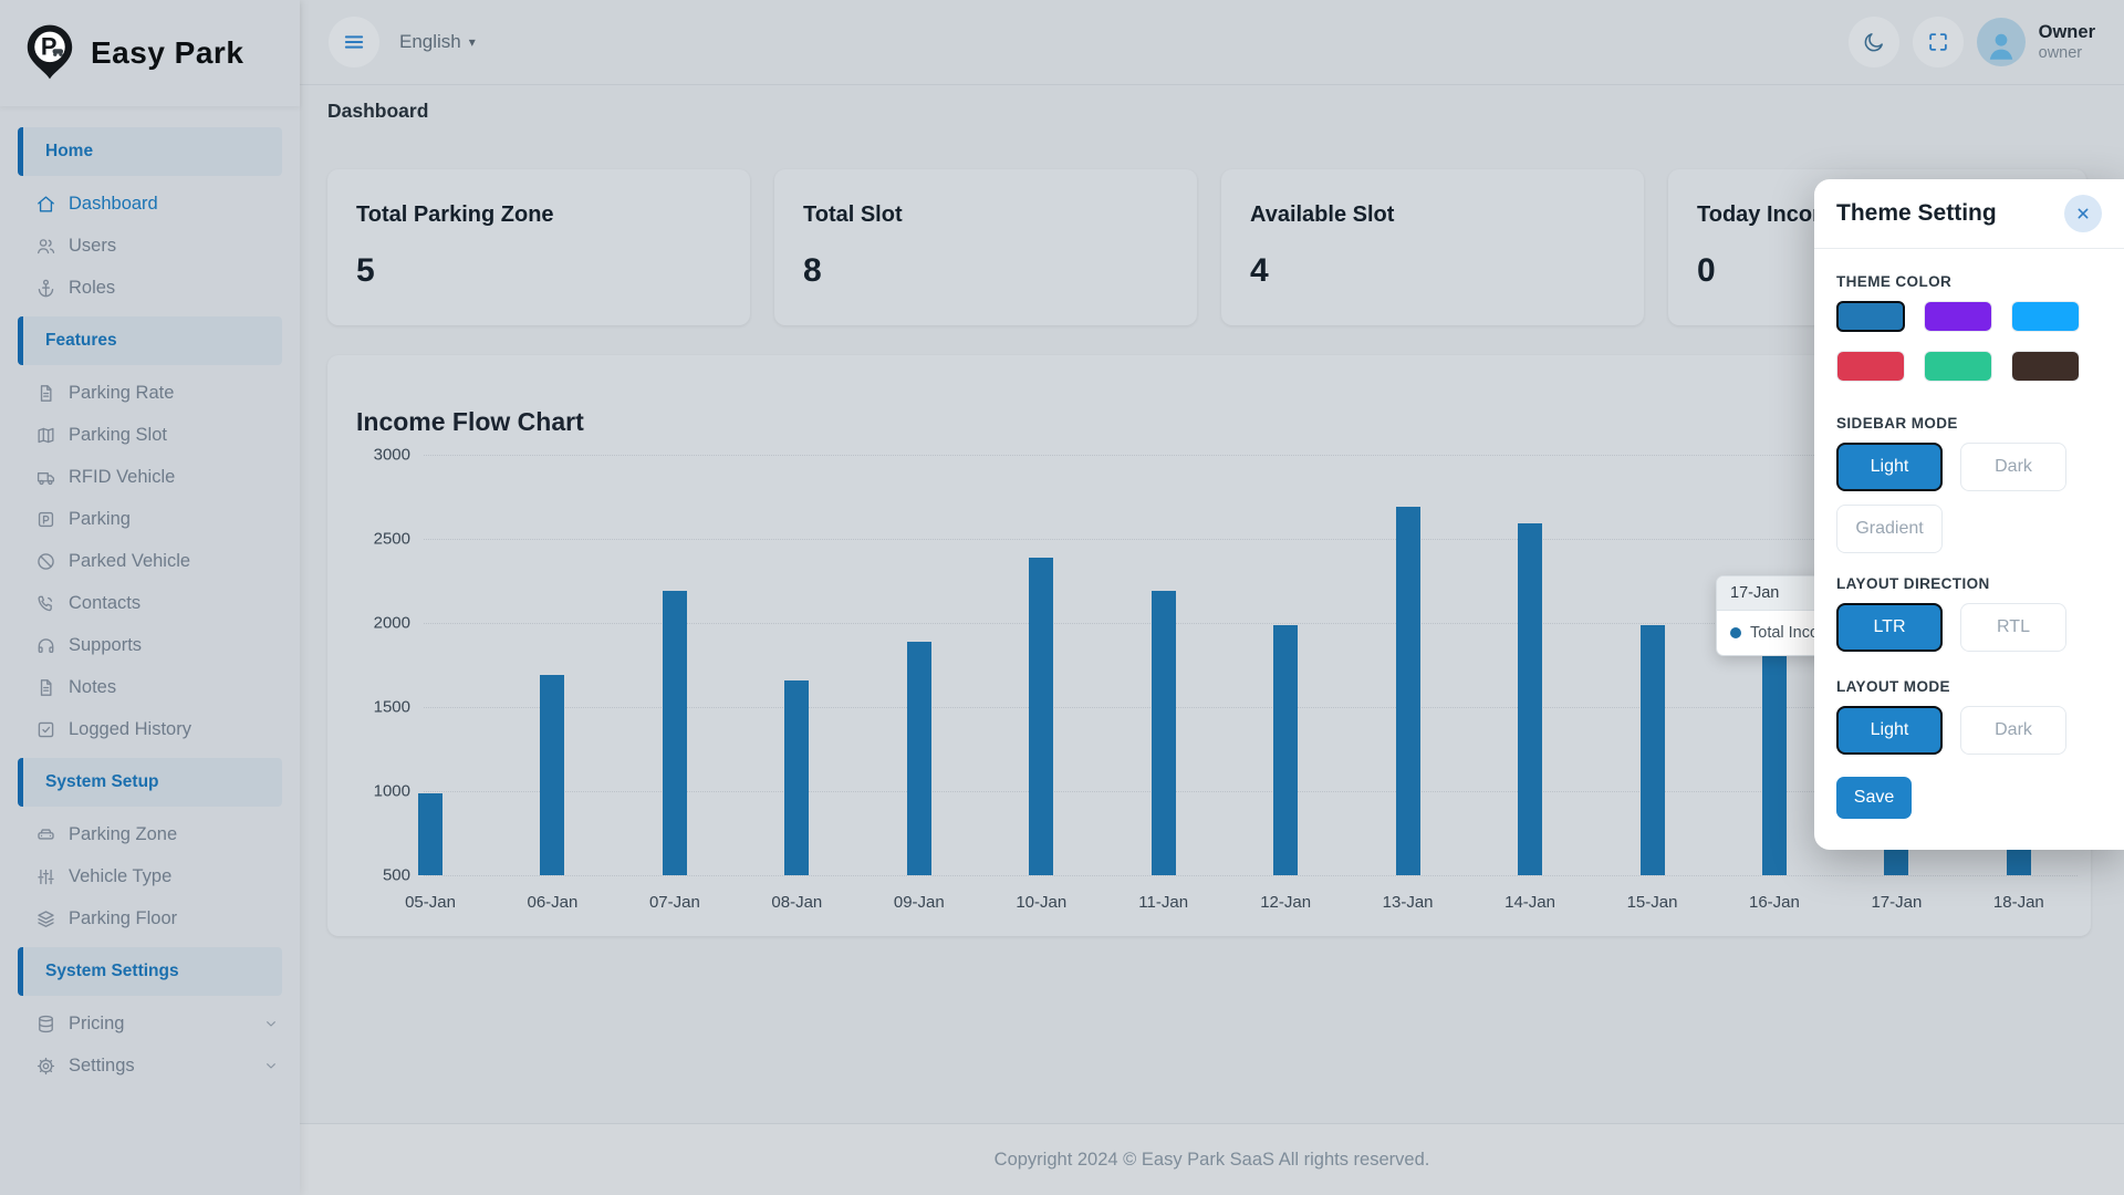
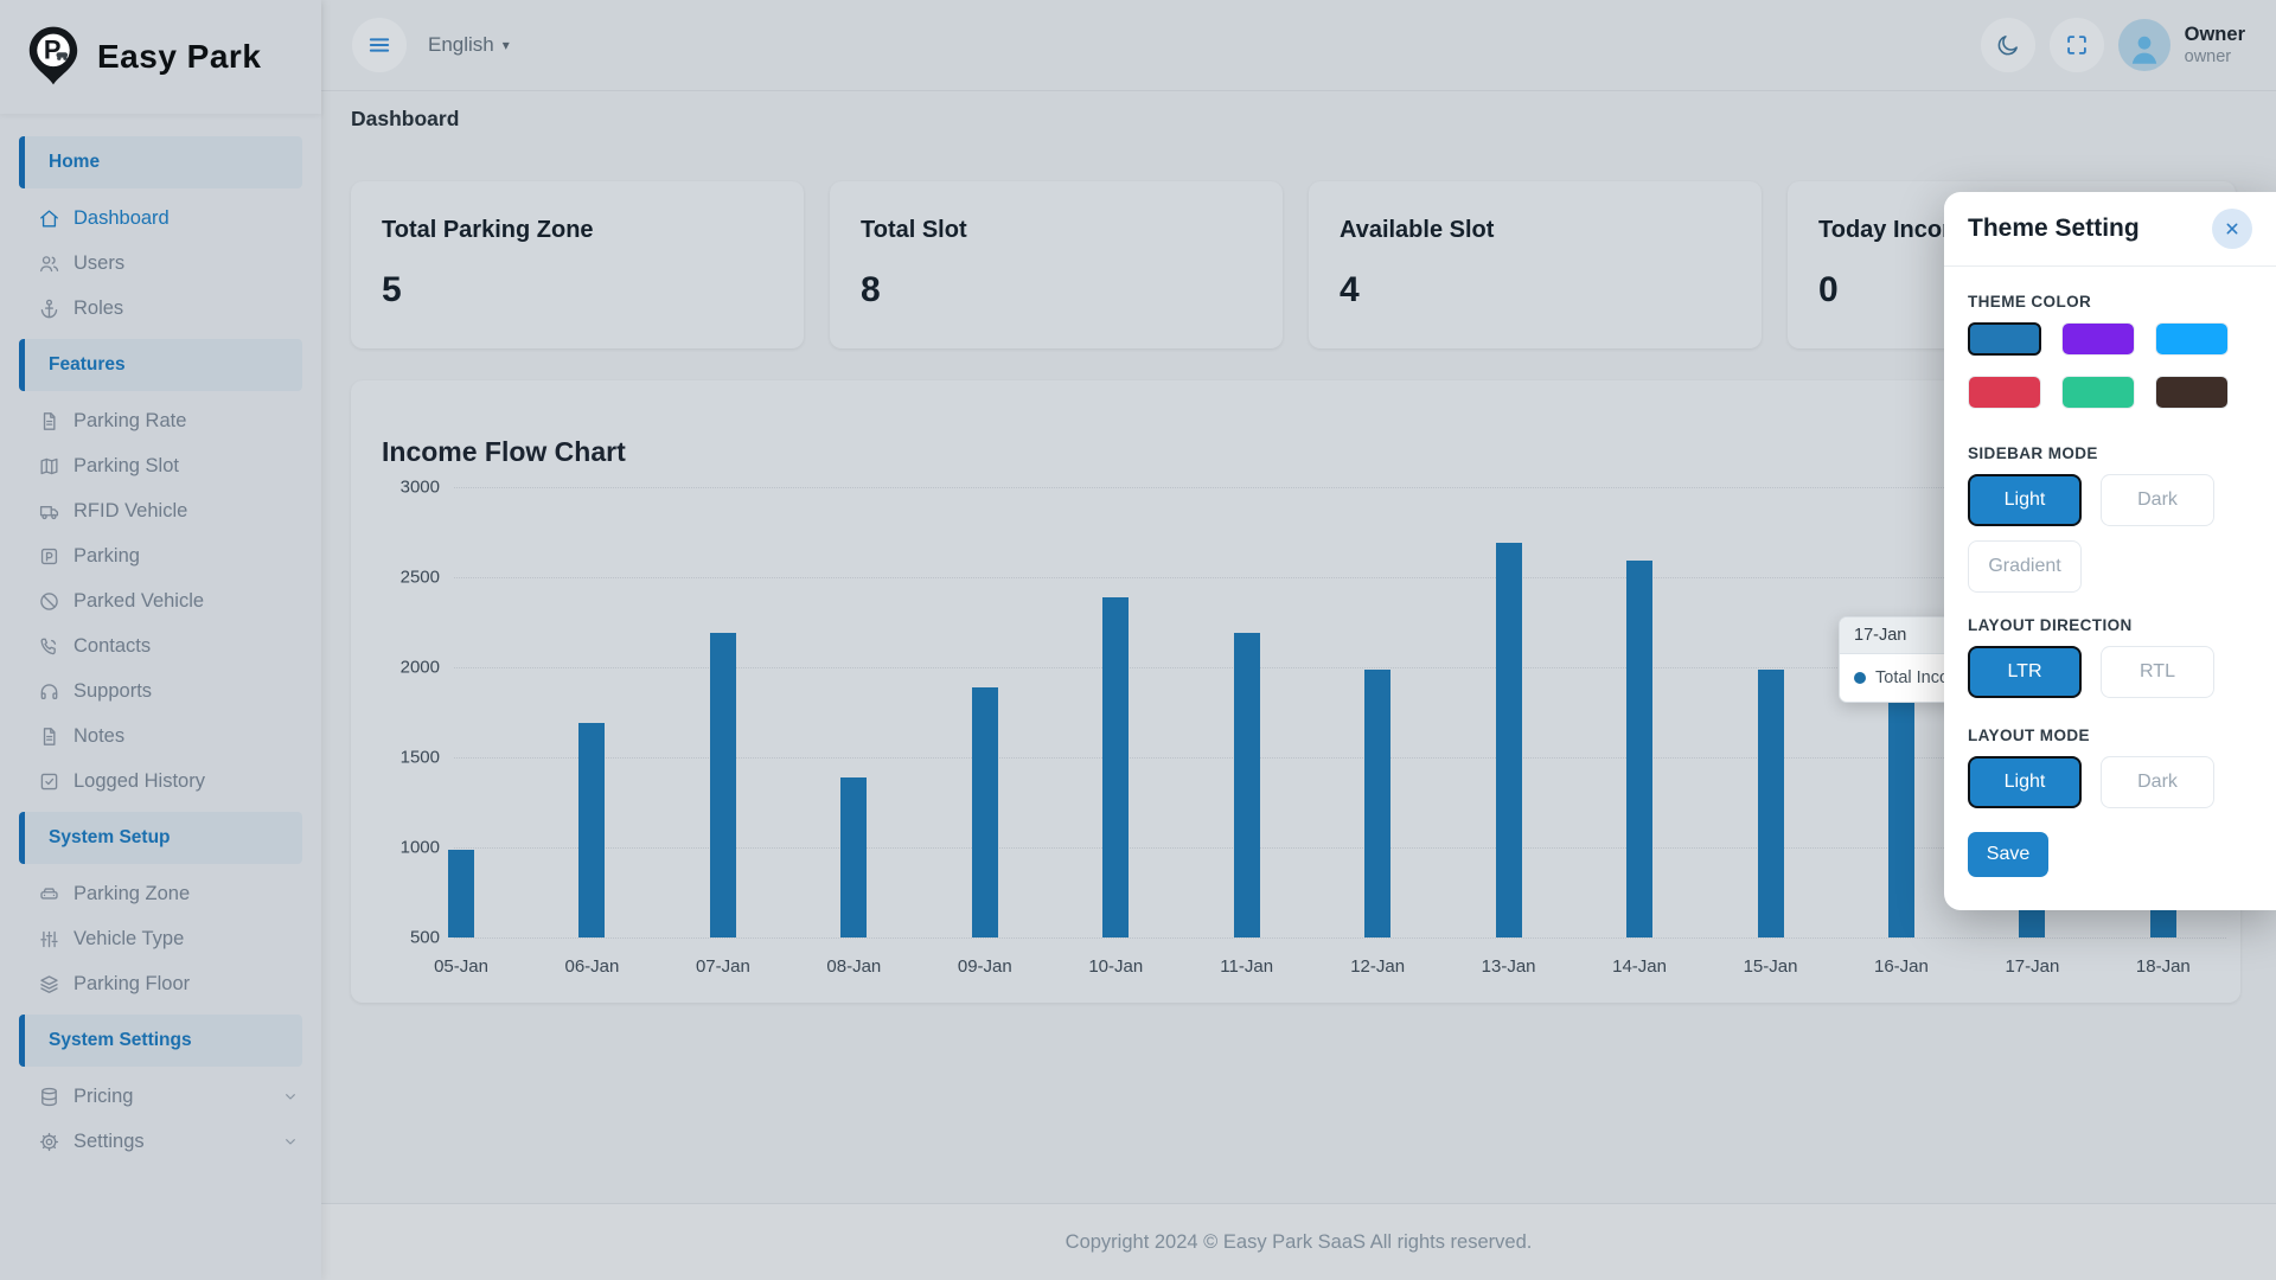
08-Jan: 1660 -> 1380
